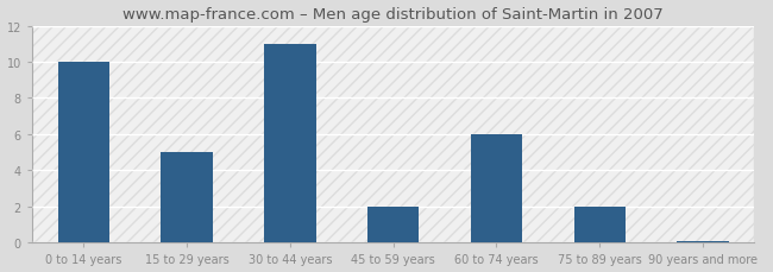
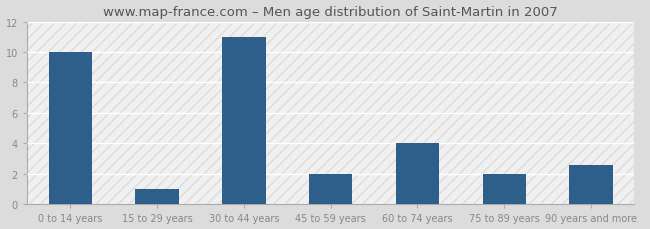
15 to 29 years: 5.0 -> 1.0
60 to 74 years: 6.0 -> 4.0
90 years and more: 0.1 -> 2.6
